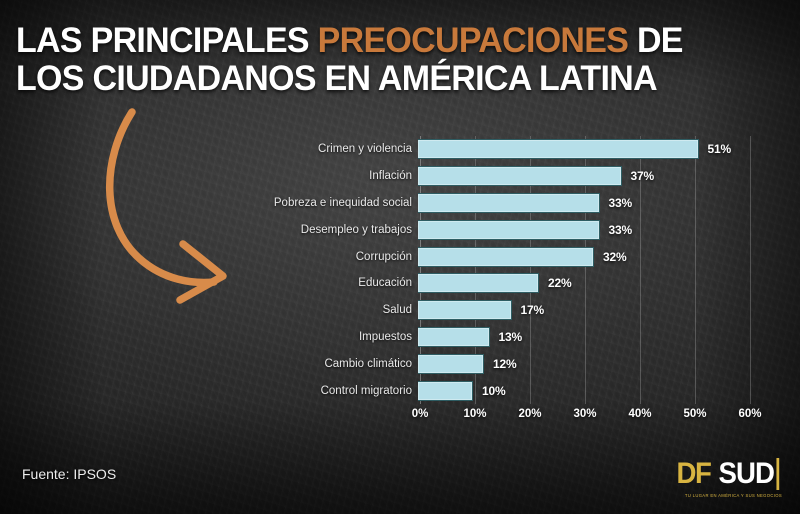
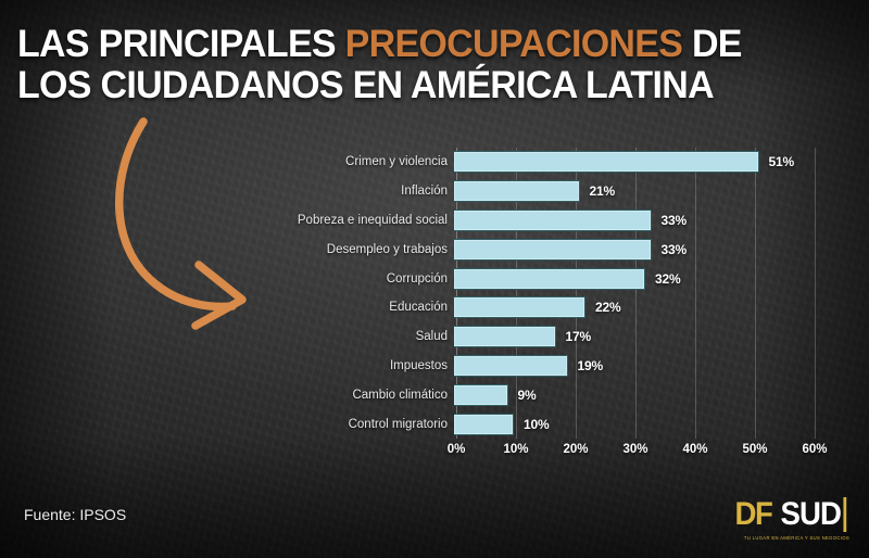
Inflación: 37% -> 21%
Impuestos: 13% -> 19%
Cambio climático: 12% -> 9%
